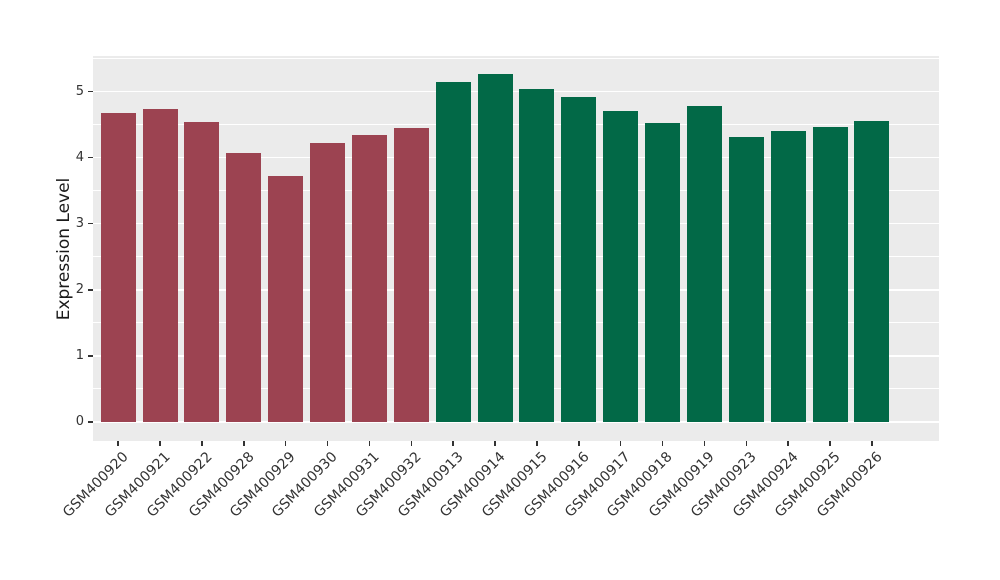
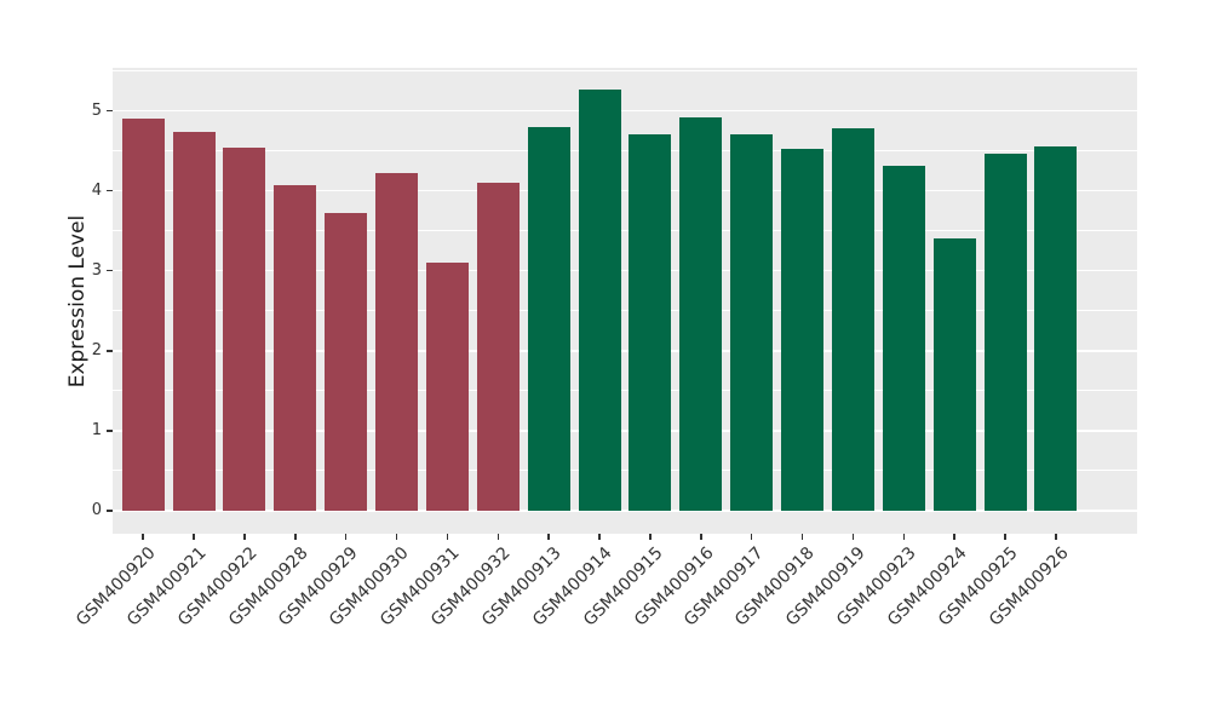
GSM400920: 4.7 -> 4.9
GSM400931: 4.3 -> 3.1
GSM400932: 4.5 -> 4.1
GSM400913: 5.1 -> 4.8
GSM400915: 5.0 -> 4.7
GSM400924: 4.4 -> 3.4
